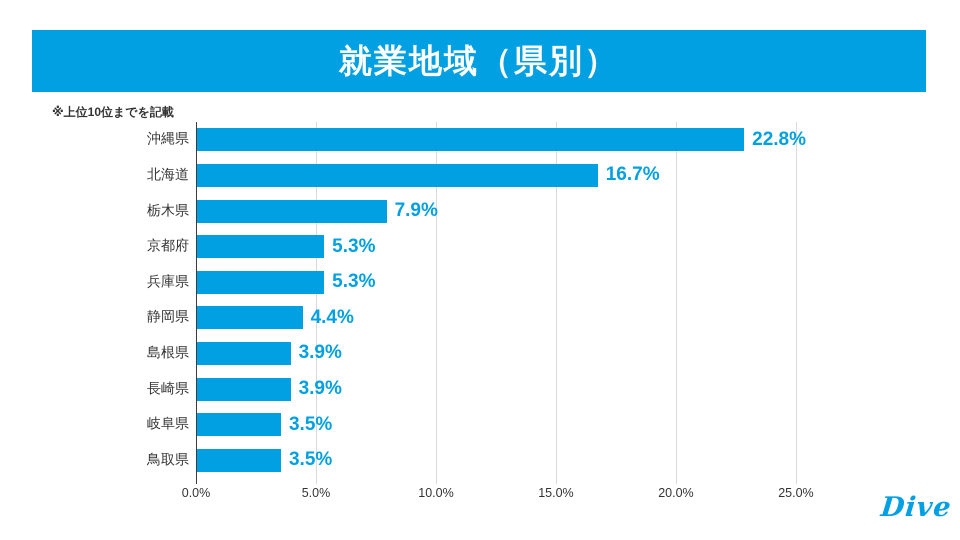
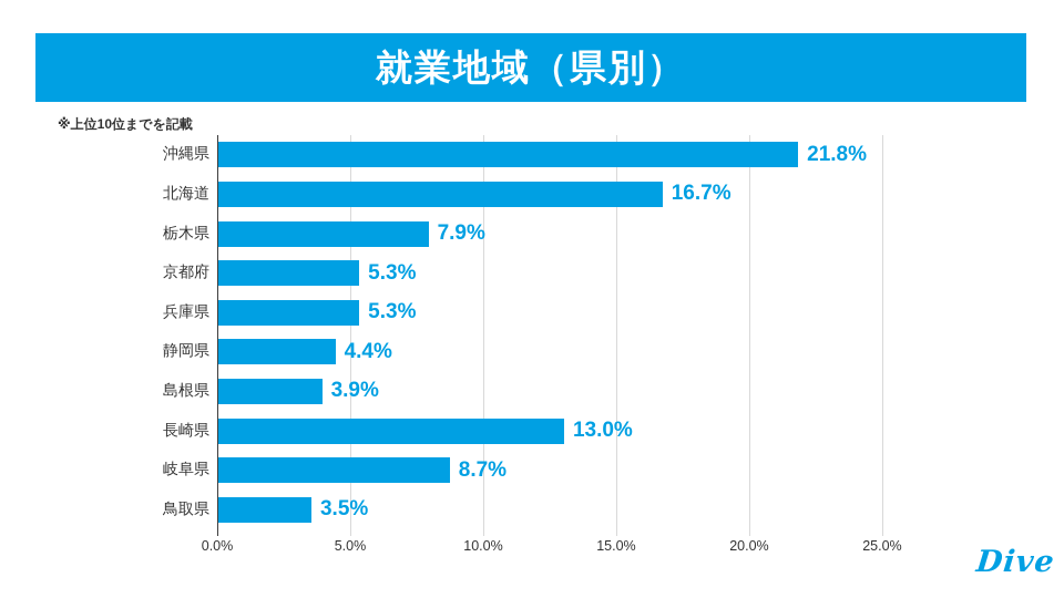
沖縄県: 22.8% -> 21.8%
長崎県: 3.9% -> 13.0%
岐阜県: 3.5% -> 8.7%
